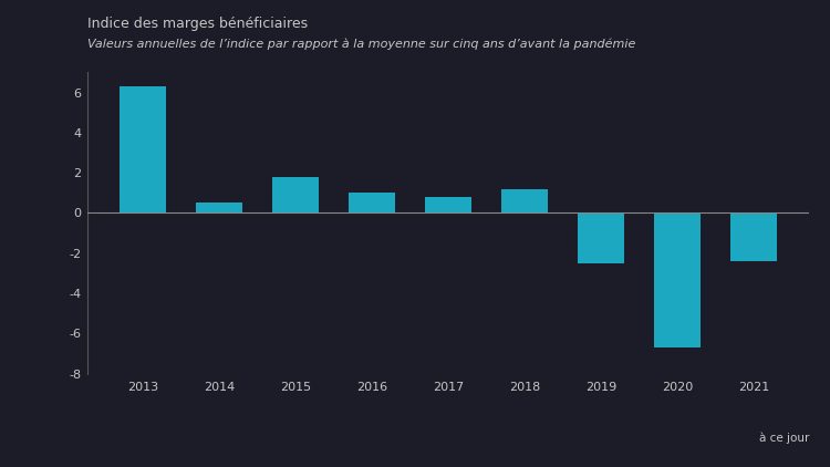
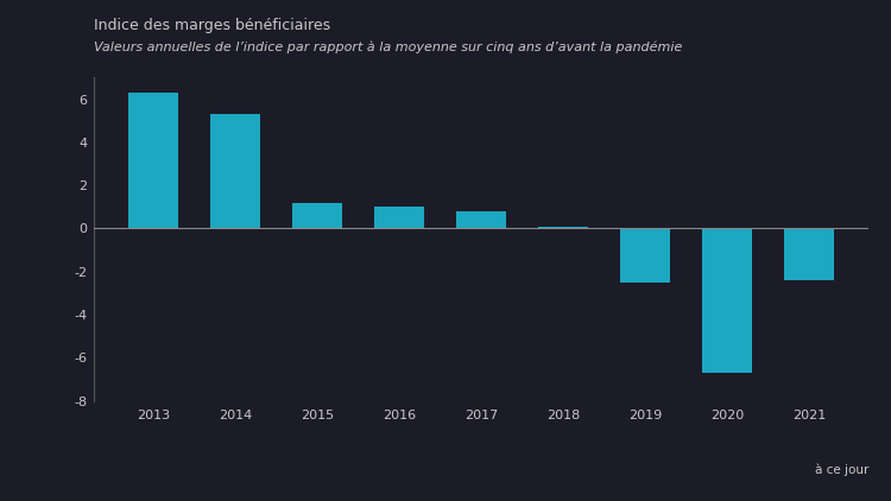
2014: 0.5 -> 5.3
2015: 1.8 -> 1.2
2018: 1.2 -> 0.1
